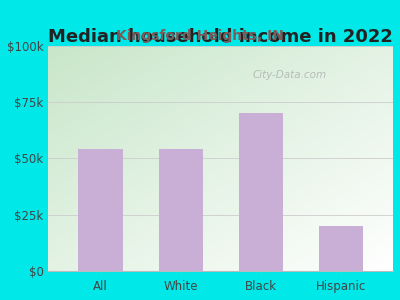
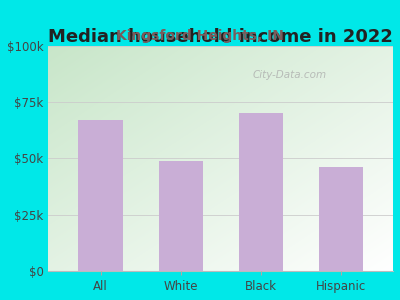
All: $54k -> $67k
White: $54k -> $49k
Hispanic: $20k -> $46k
